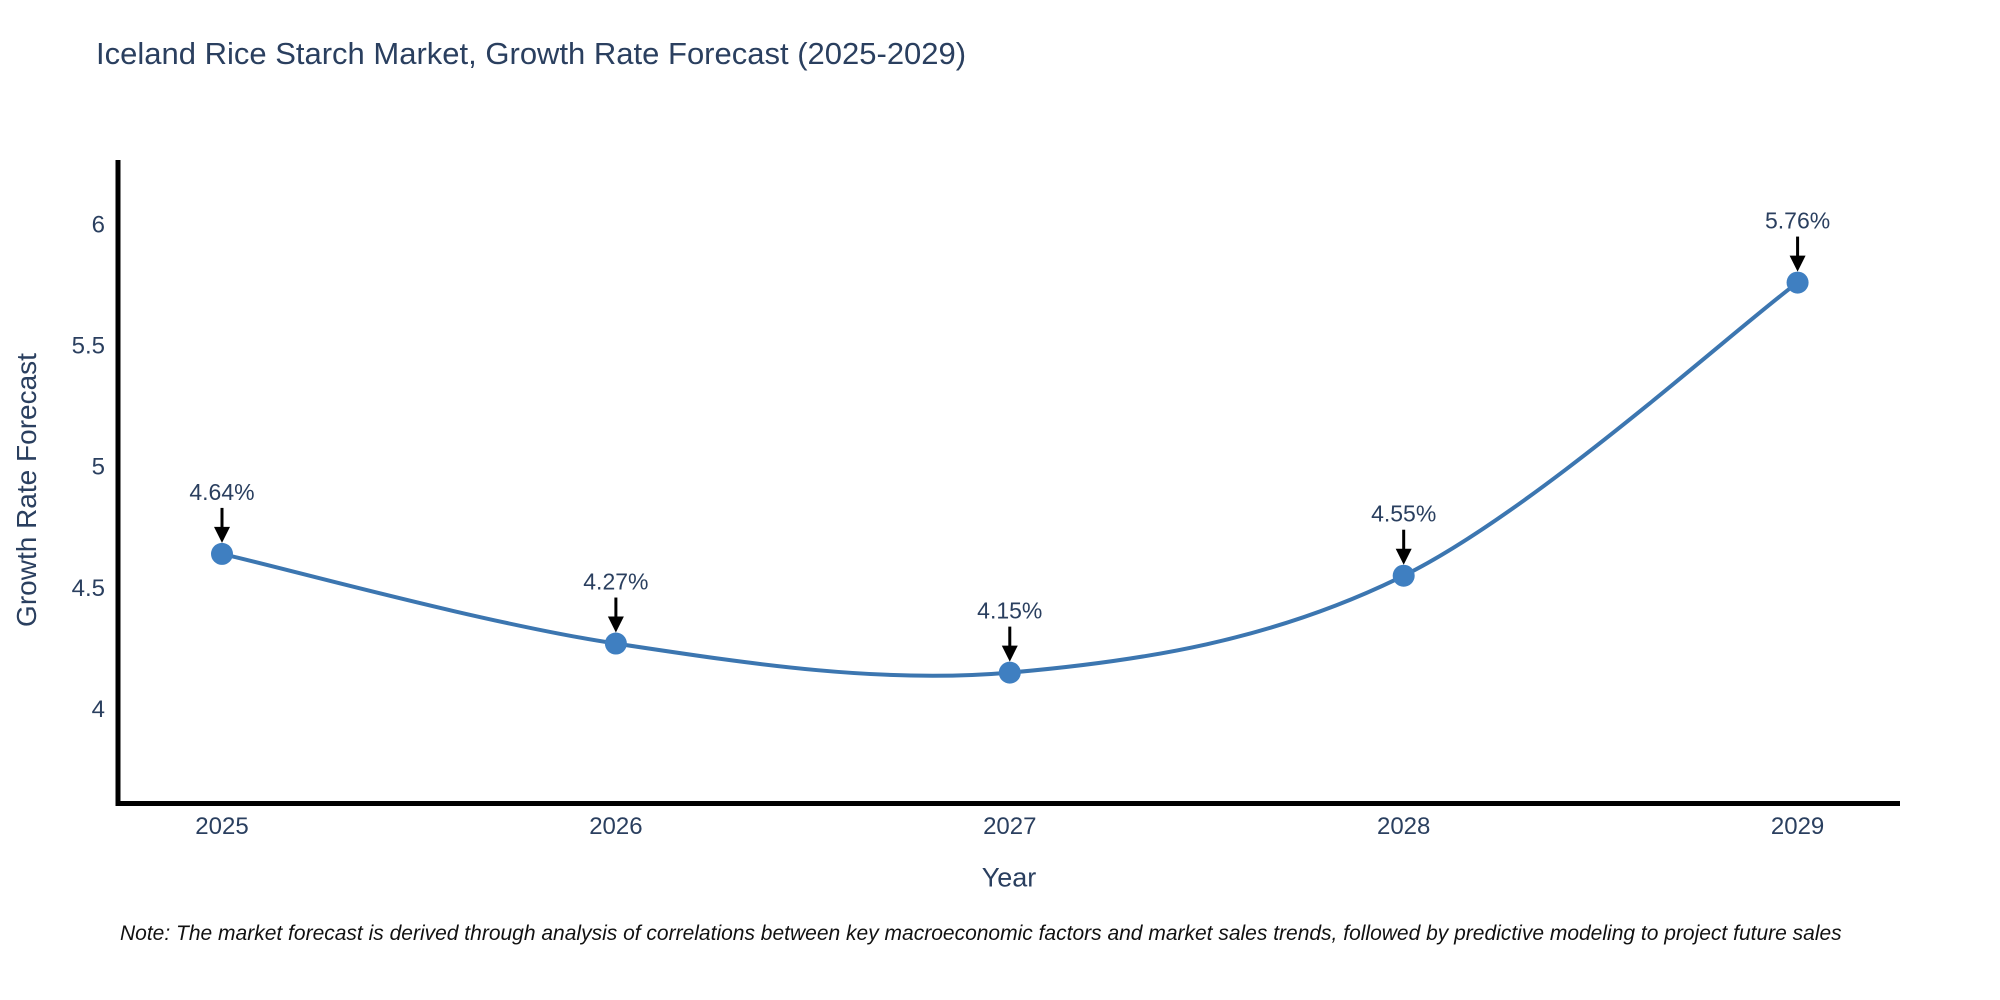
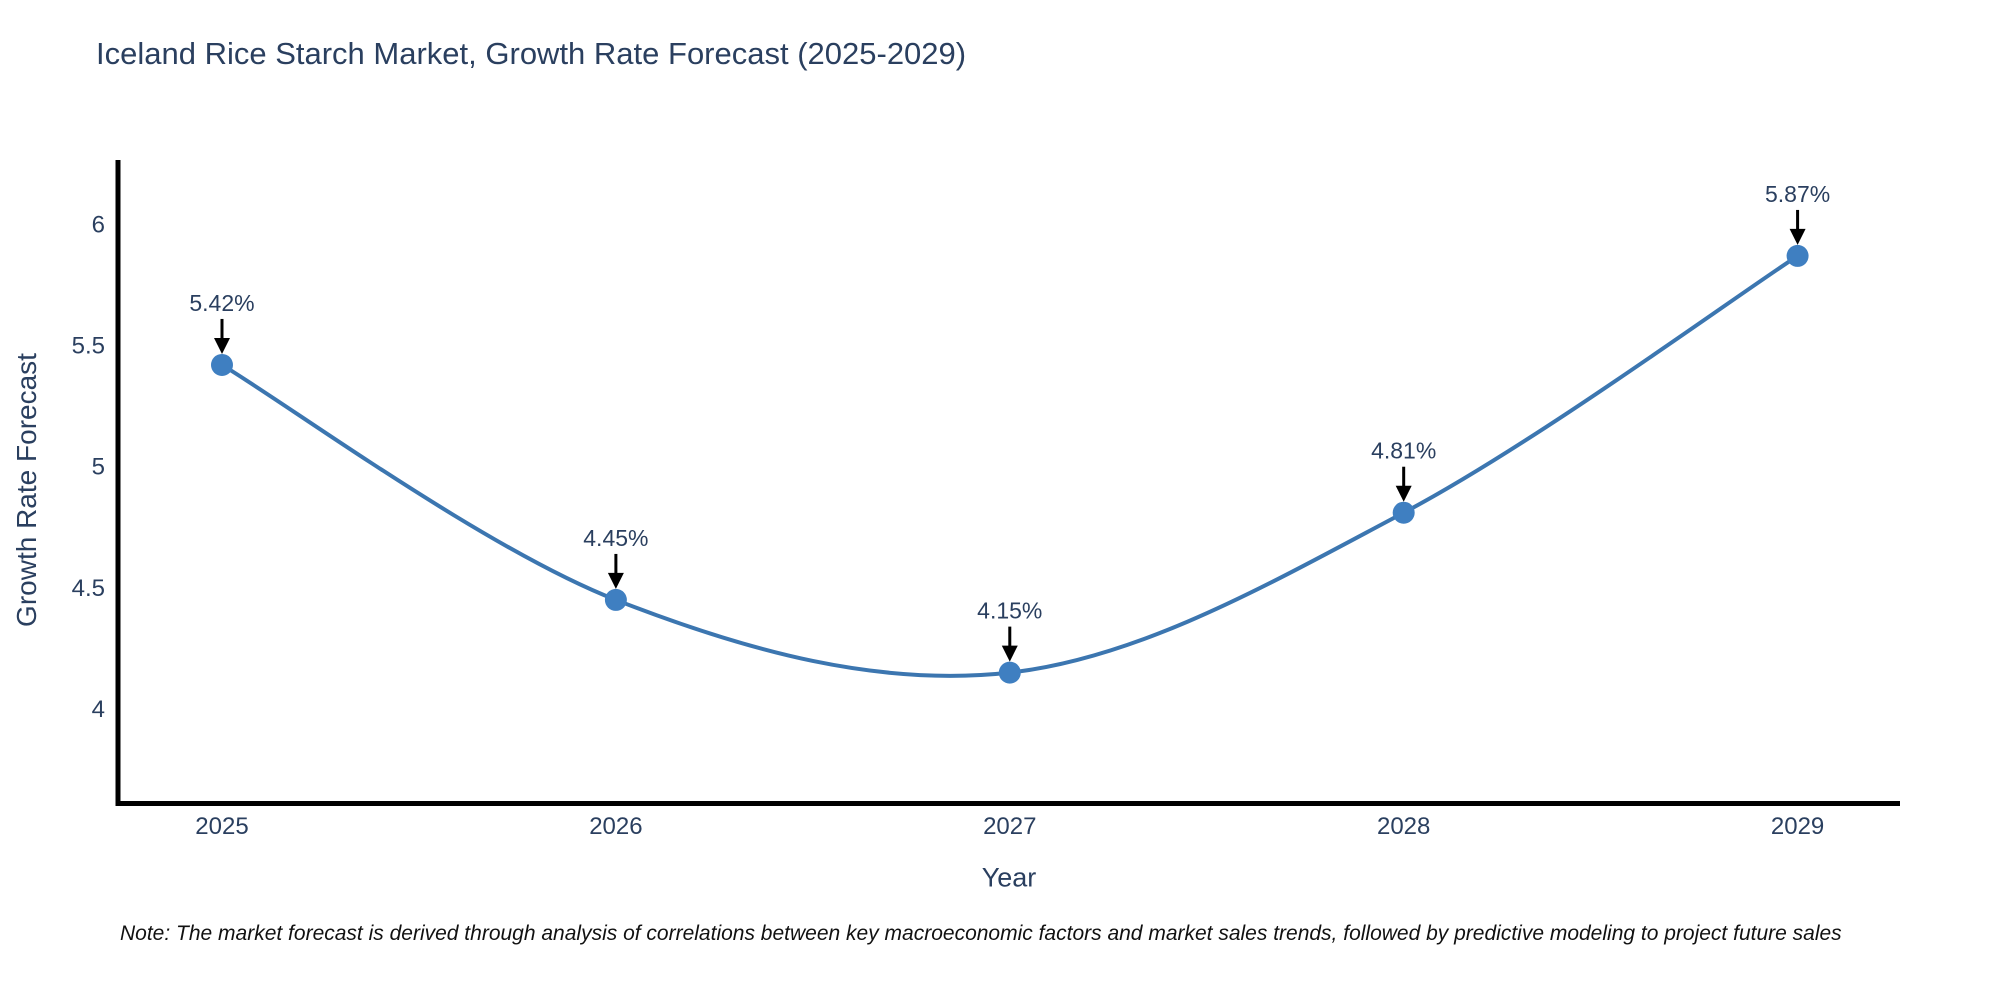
2025: 4.64% -> 5.42%
2026: 4.27% -> 4.45%
2028: 4.55% -> 4.81%
2029: 5.76% -> 5.87%
